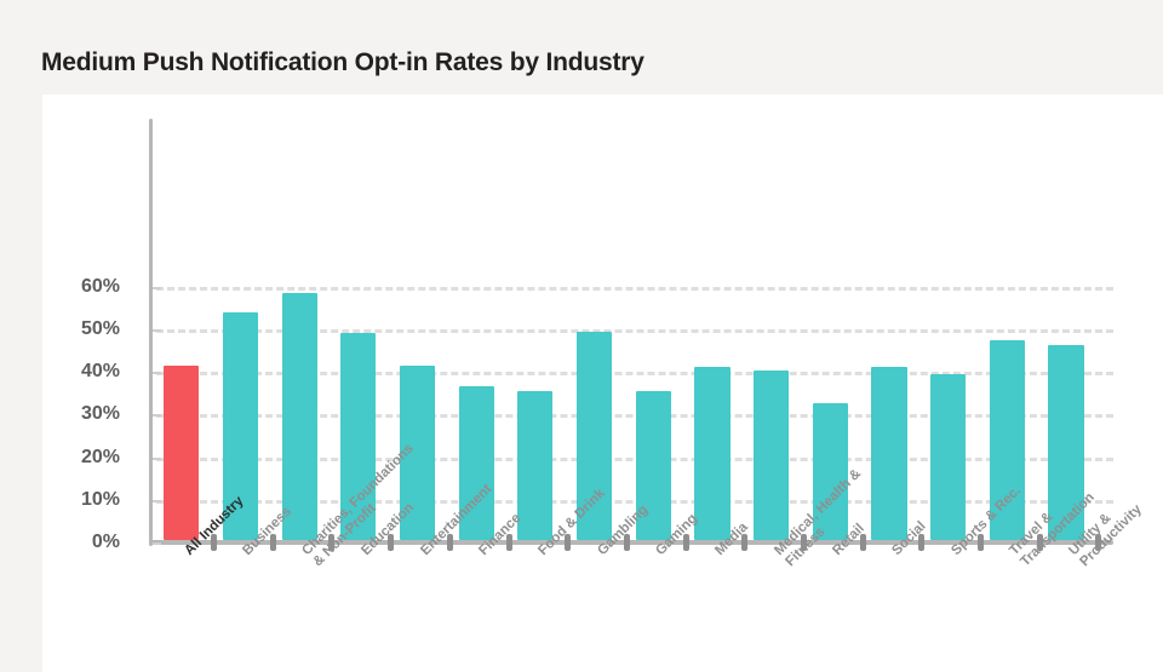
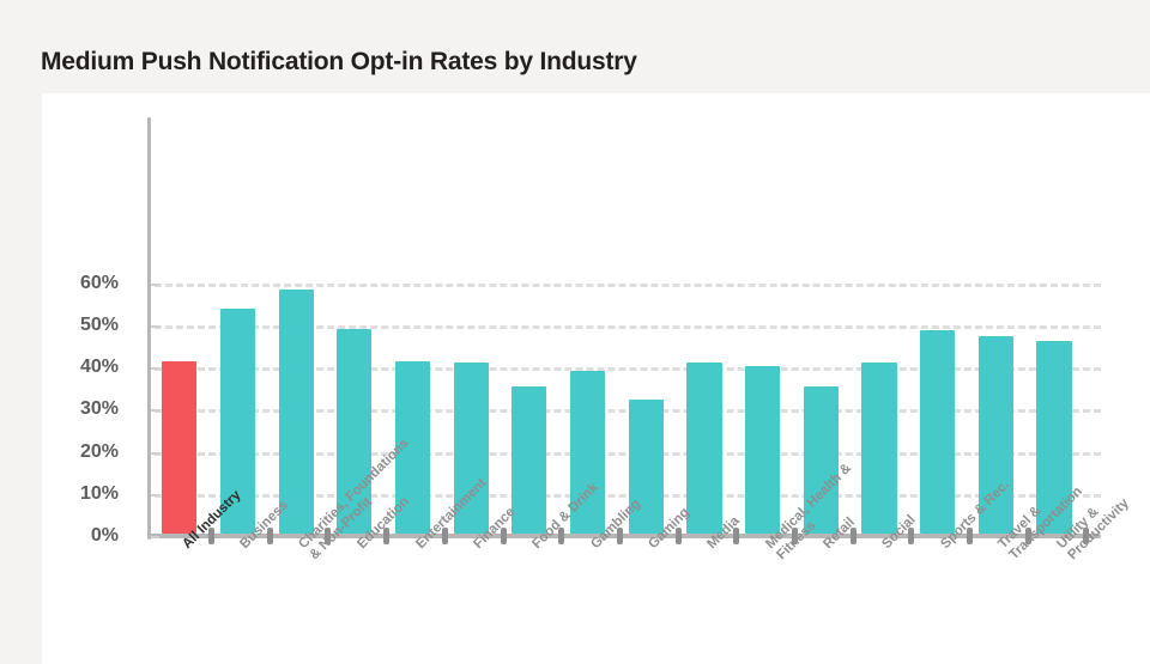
Finance: 36% -> 40%
Gambling: 49% -> 38%
Gaming: 35% -> 32%
Retail: 32% -> 35%
Sports & Rec.: 39% -> 48%
